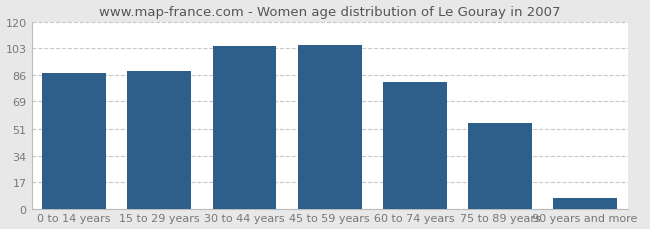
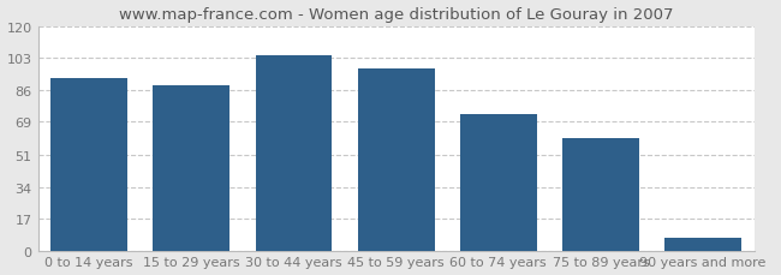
0 to 14 years: 87 -> 92
45 to 59 years: 105 -> 97
60 to 74 years: 81 -> 73
75 to 89 years: 55 -> 60
